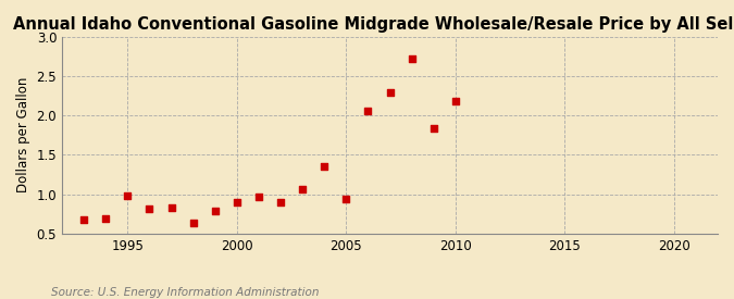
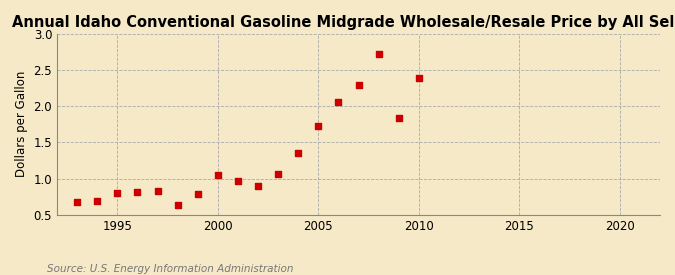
1995: 0.98 -> 0.80
2000: 0.90 -> 1.05
2005: 0.94 -> 1.73
2010: 2.18 -> 2.39
